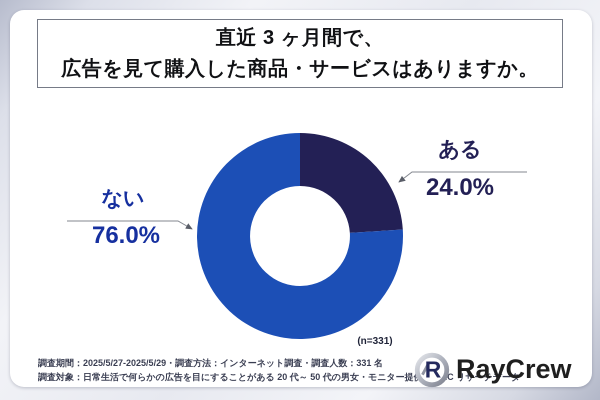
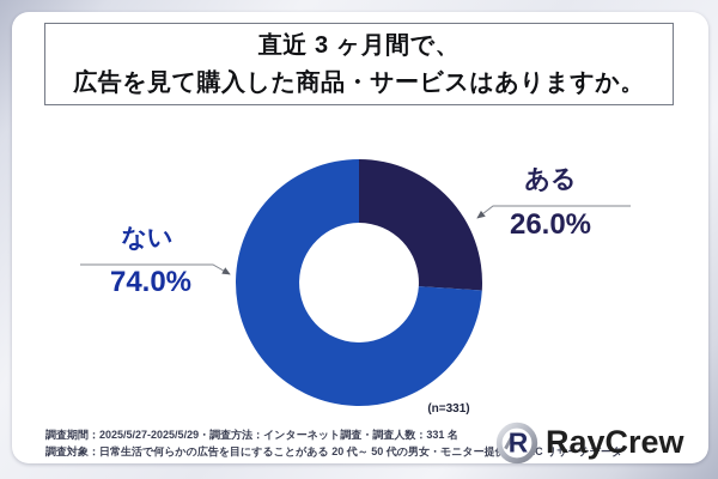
ある: 24.0% -> 26.0%
ない: 76.0% -> 74.0%
